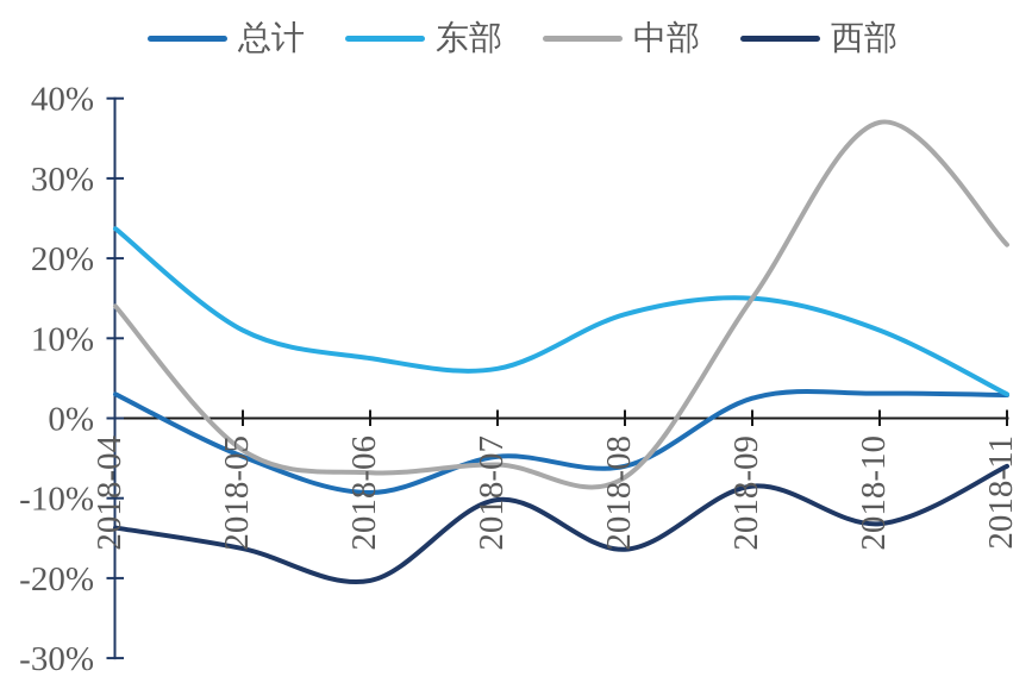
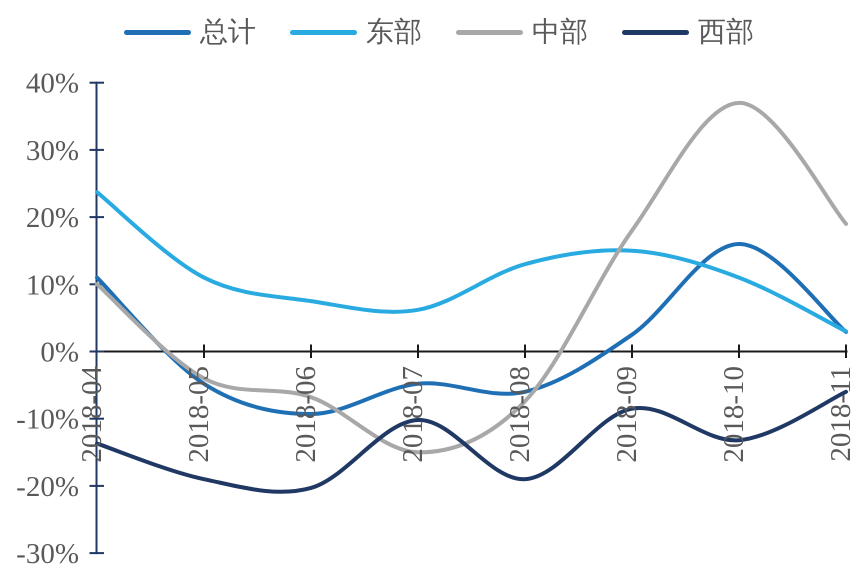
总计/2018-04: 3% -> 11%
中部/2018-04: 14% -> 10%
西部/2018-05: -16% -> -19%
中部/2018-07: -6% -> -15%
西部/2018-08: -16% -> -19%
中部/2018-09: 15% -> 18%
总计/2018-10: 3% -> 16%
中部/2018-11: 22% -> 19%
